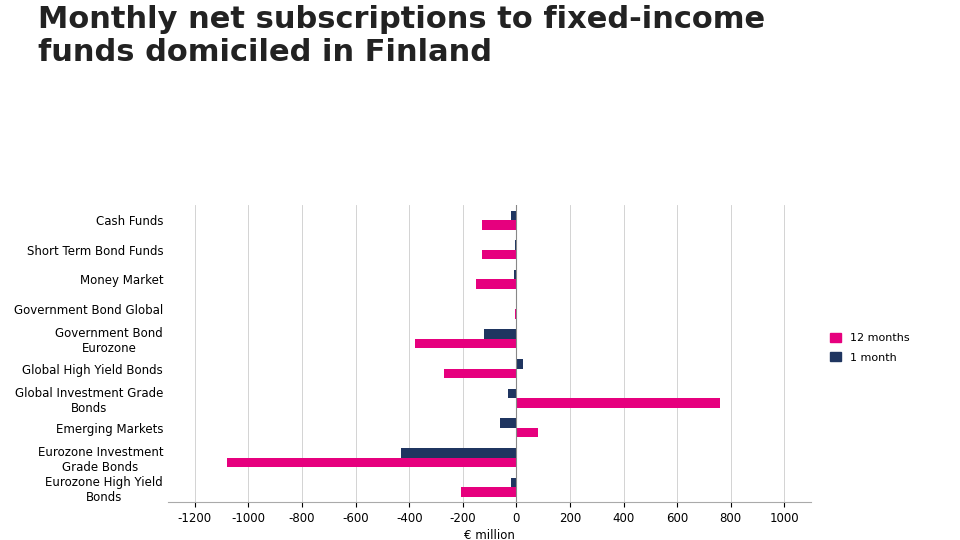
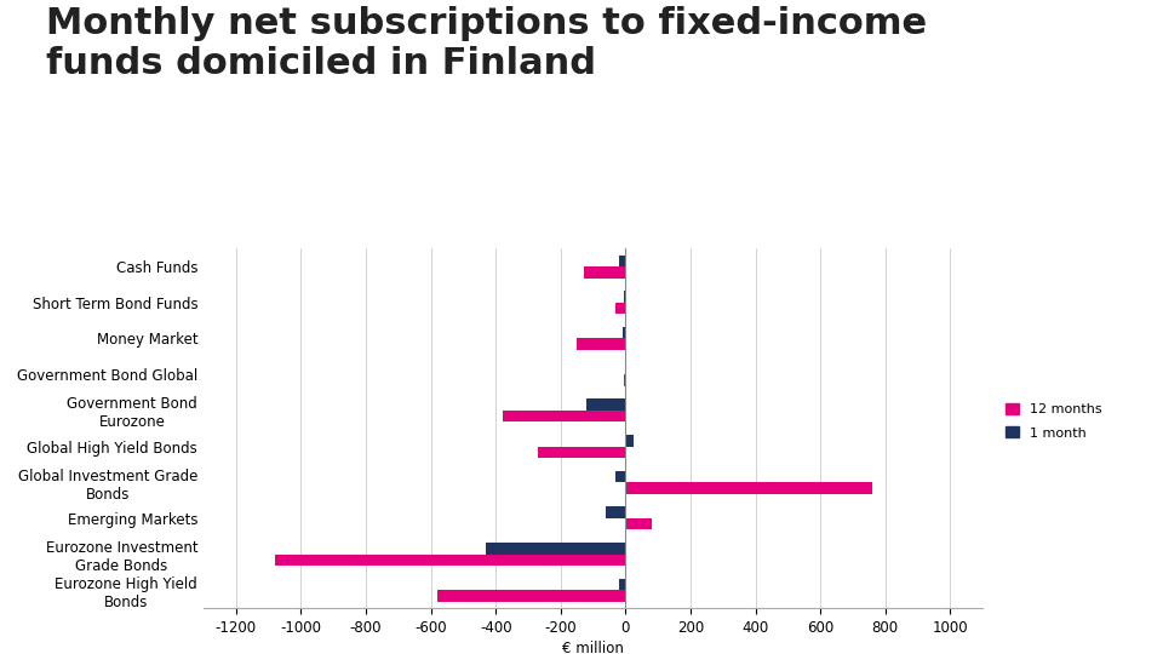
12 months/Short Term Bond Funds: -130 -> -30
12 months/Eurozone High Yield Bonds: -205 -> -580
